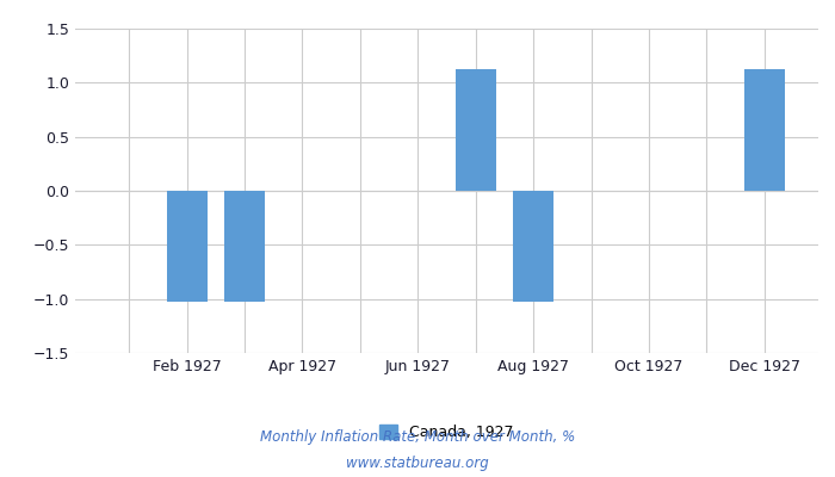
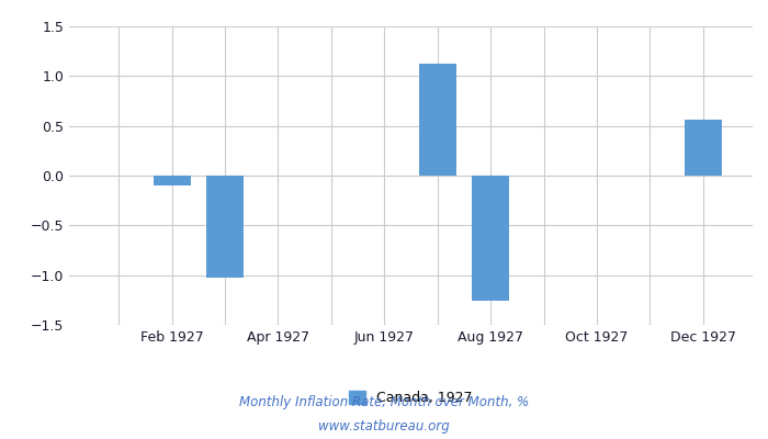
Feb 1927: -1.03 -> -0.10
Aug 1927: -1.03 -> -1.26
Dec 1927: 1.12 -> 0.56
